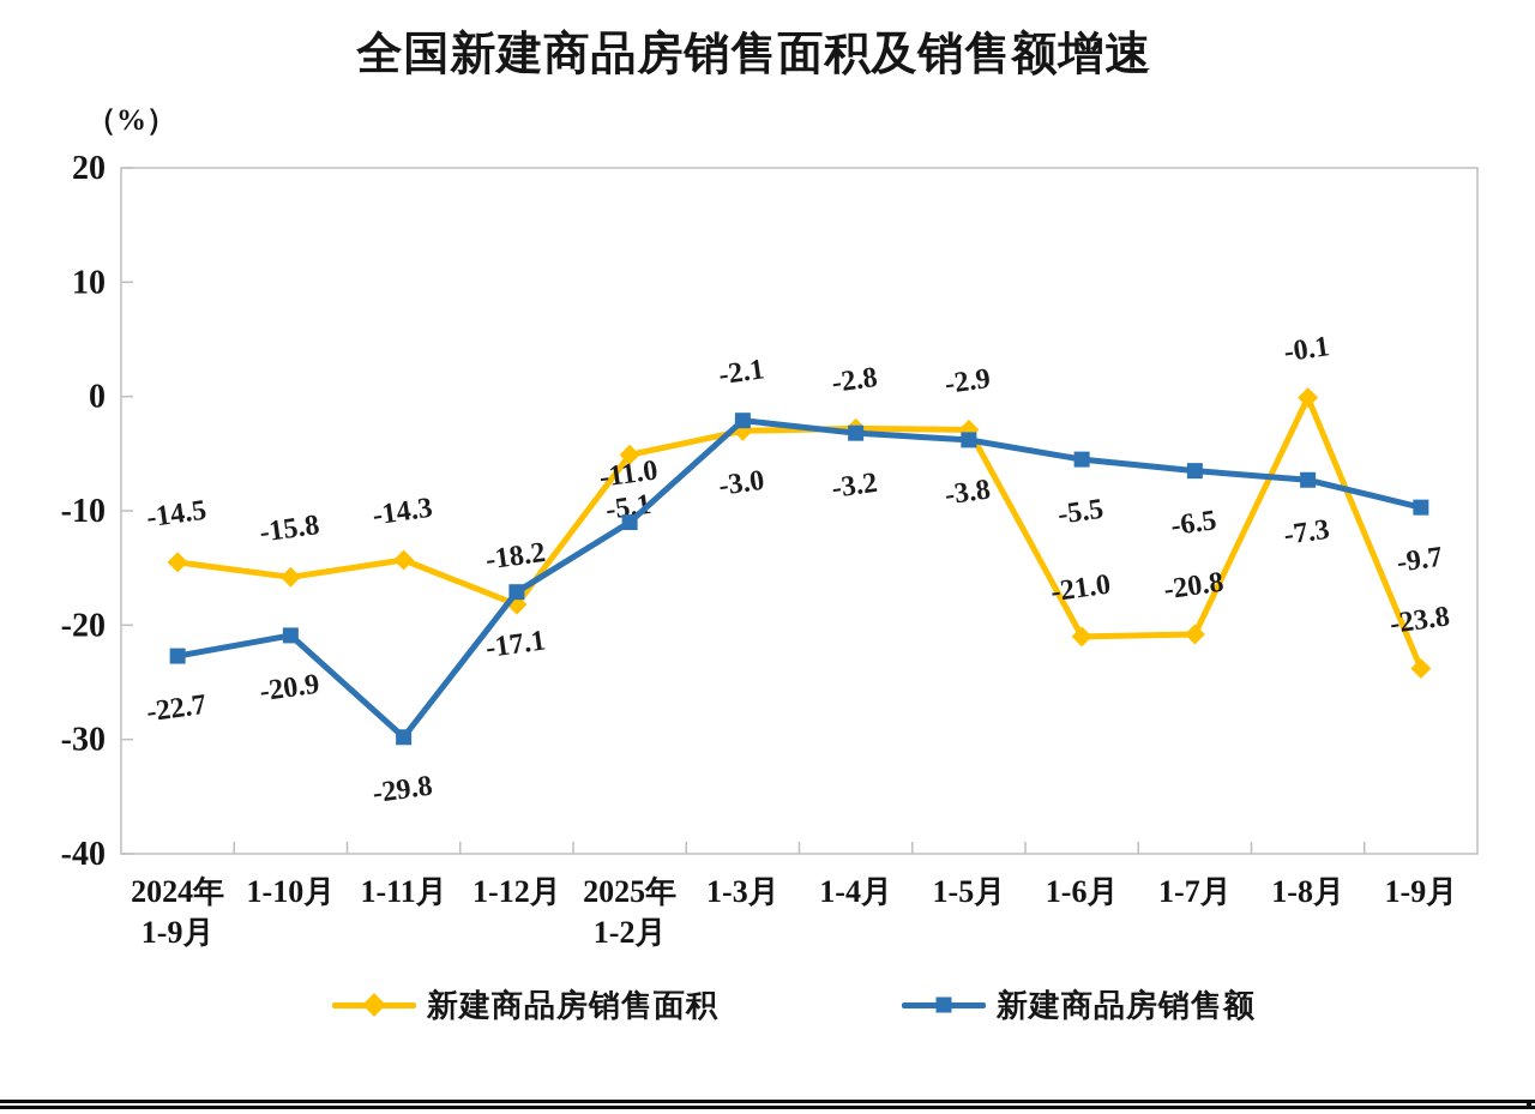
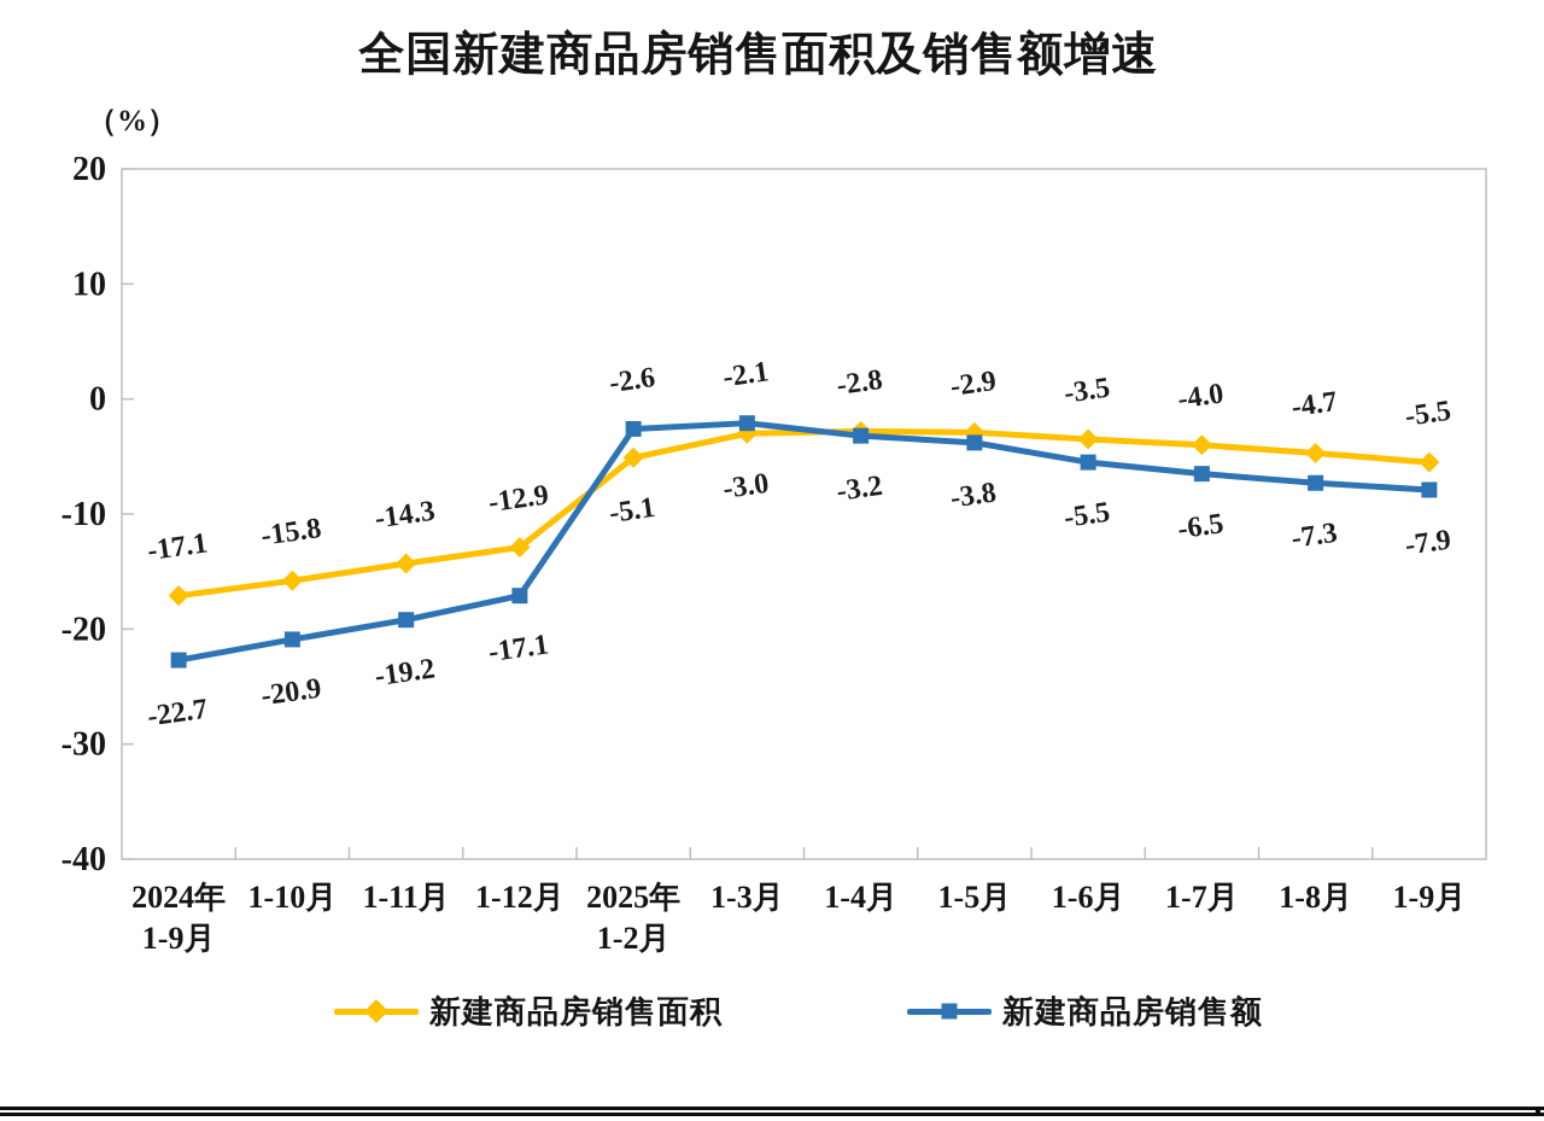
新建商品房销售面积/2024年 1-9月: -14.5 -> -17.1
新建商品房销售额/1-11月: -29.8 -> -19.2
新建商品房销售面积/1-12月: -18.2 -> -12.9
新建商品房销售额/2025年 1-2月: -11.0 -> -2.6
新建商品房销售面积/1-6月: -21.0 -> -3.5
新建商品房销售面积/1-7月: -20.8 -> -4.0
新建商品房销售面积/1-8月: -0.1 -> -4.7
新建商品房销售面积/1-9月: -23.8 -> -5.5
新建商品房销售额/1-9月: -9.7 -> -7.9
